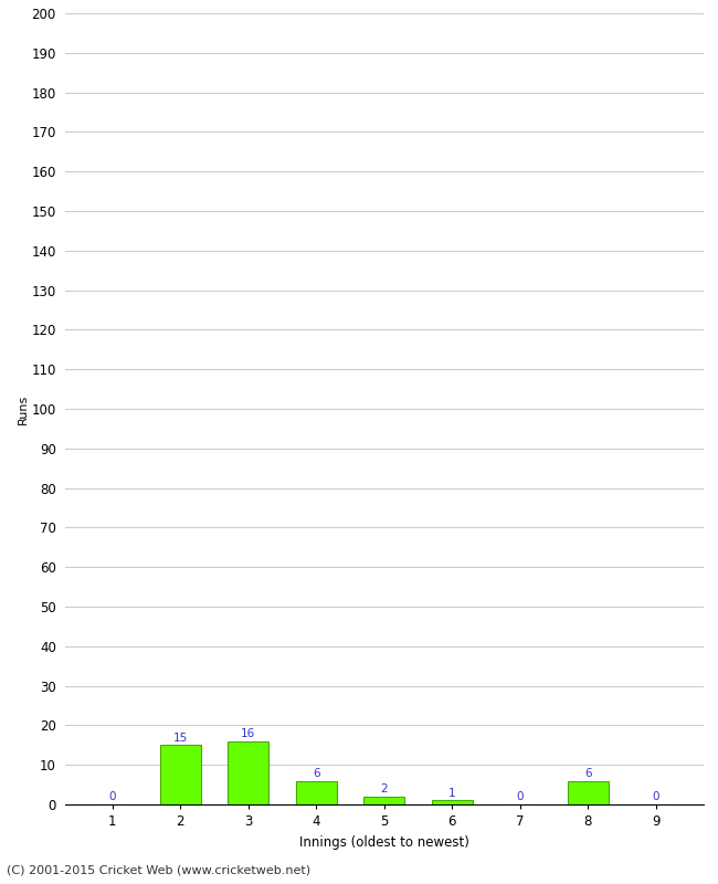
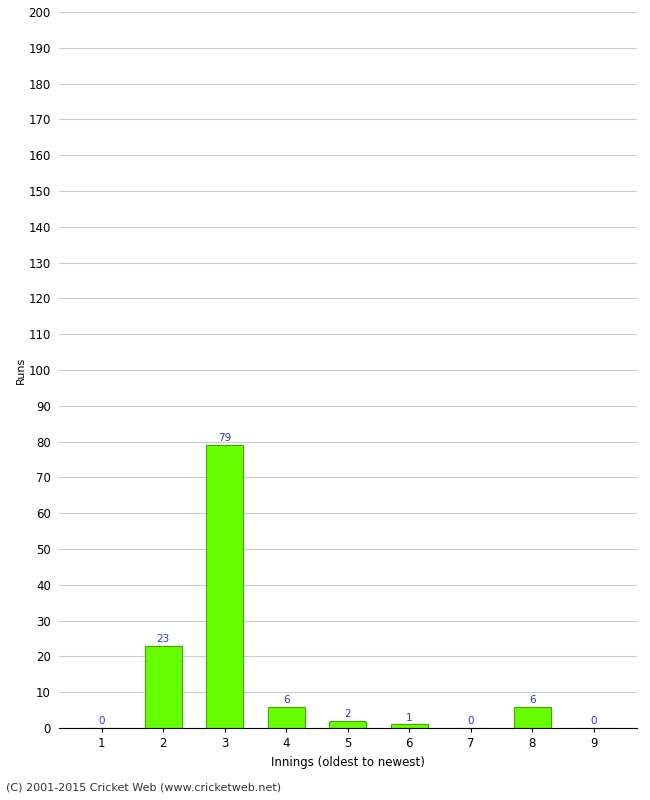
2: 15 -> 23
3: 16 -> 79
